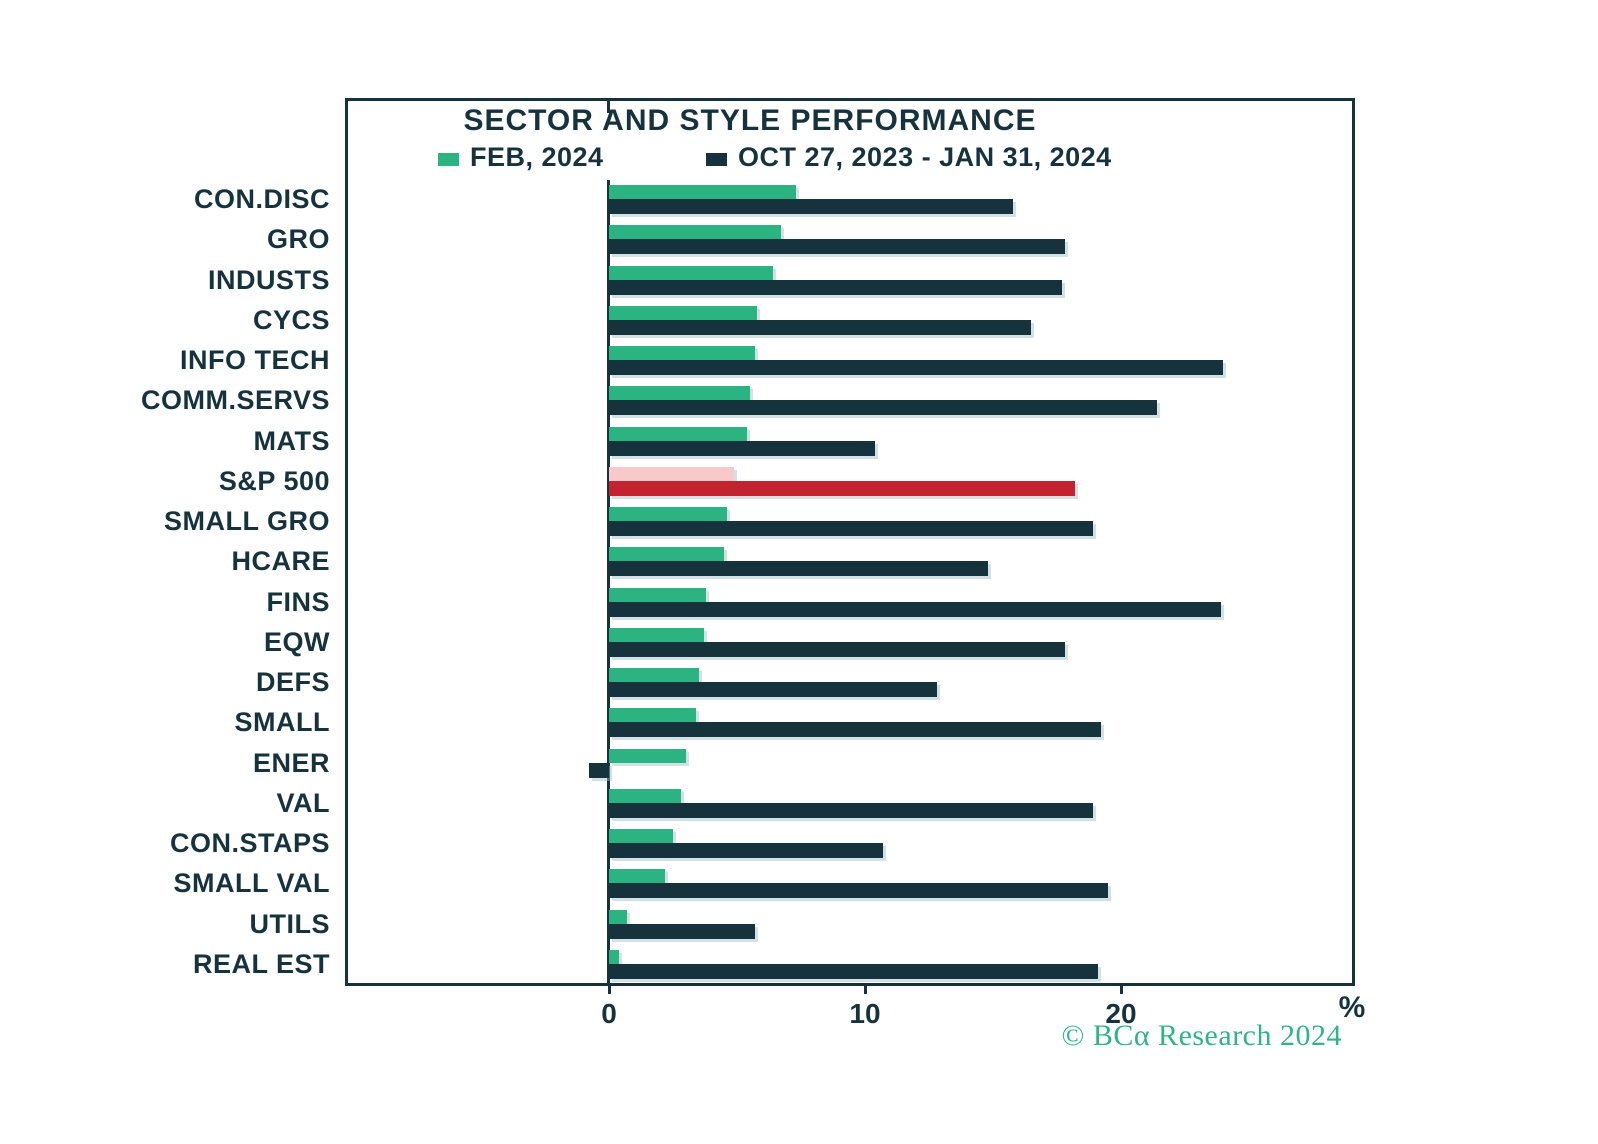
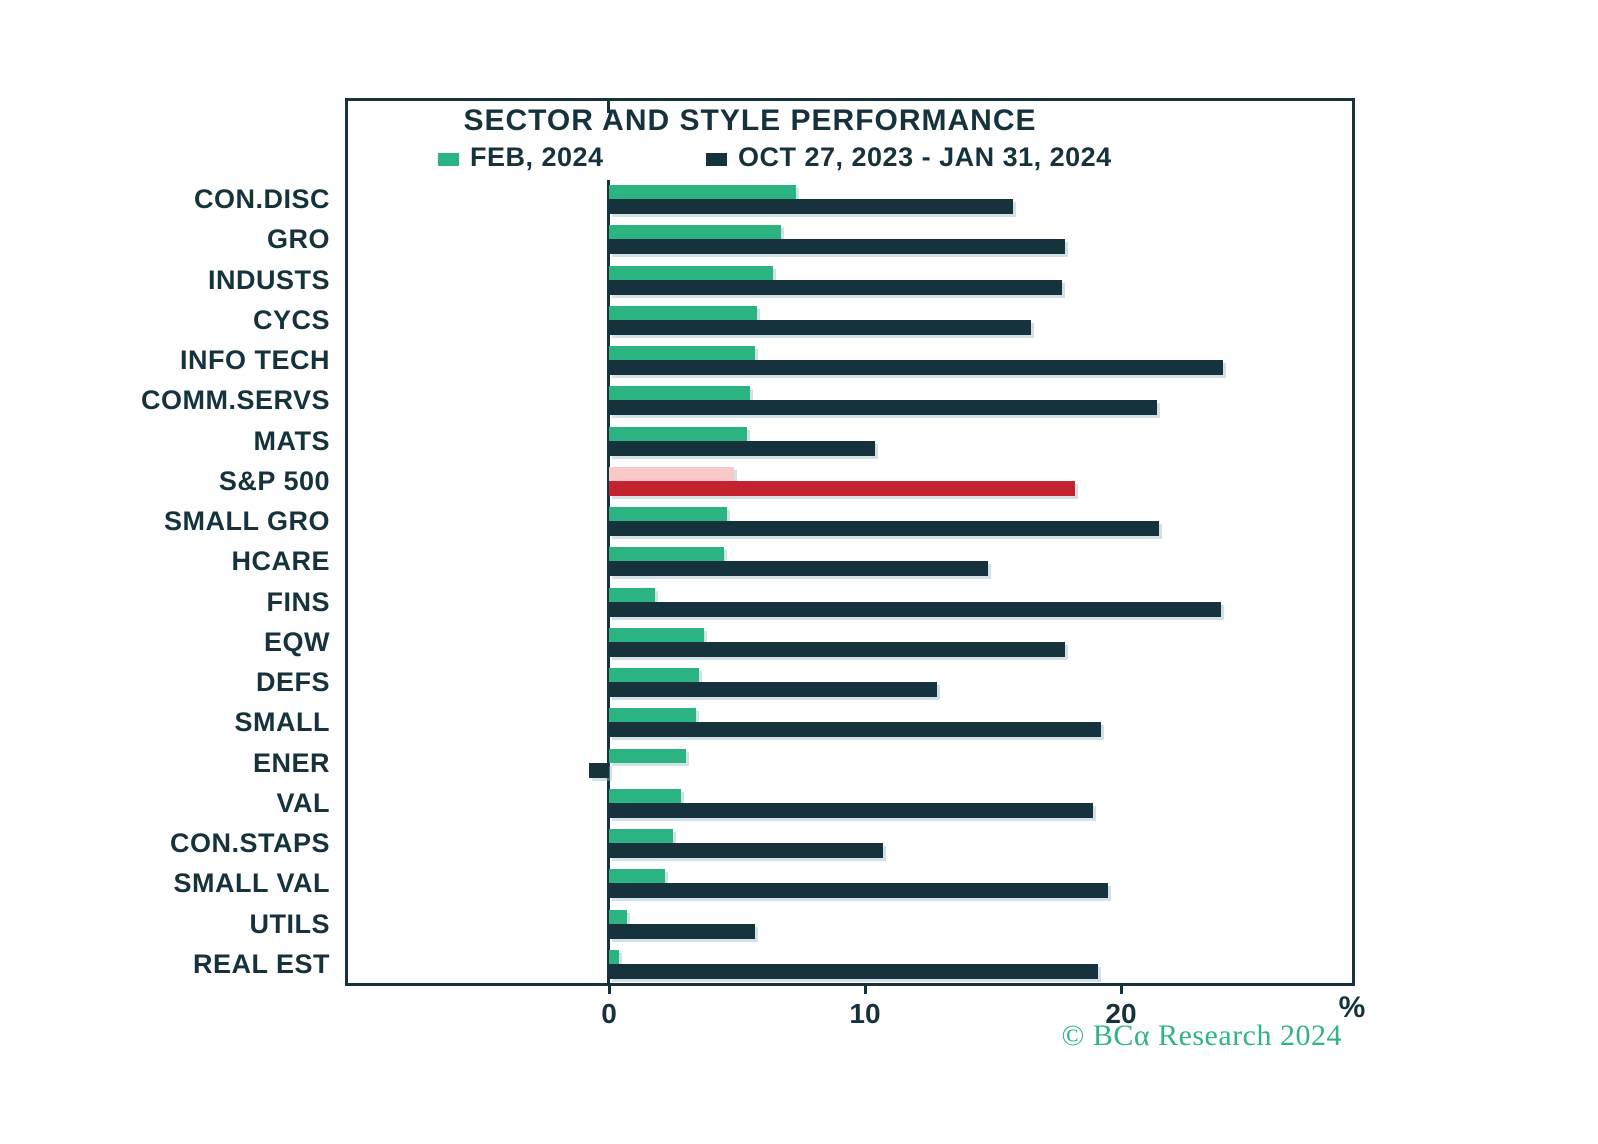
OCT 27, 2023 - JAN 31, 2024/SMALL GRO: 18.9 -> 21.5
FEB, 2024/FINS: 3.8 -> 1.8
